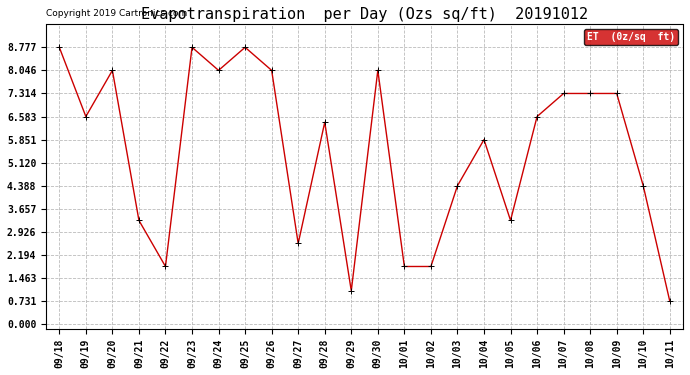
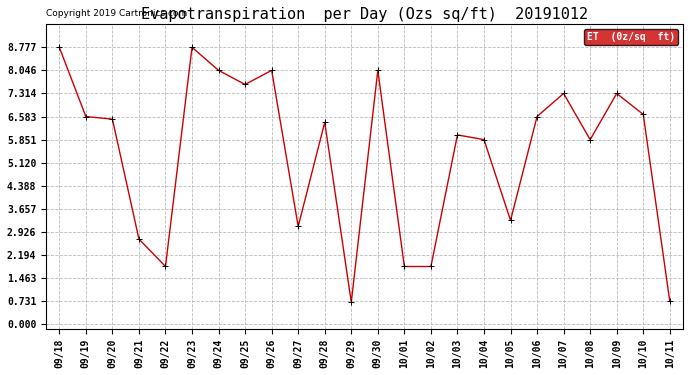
09/20: 8.05 -> 6.50
09/21: 3.29 -> 2.70
09/25: 8.78 -> 7.60
09/27: 2.56 -> 3.10
09/29: 1.06 -> 0.70
10/03: 4.39 -> 6.00
10/08: 7.31 -> 5.85
10/10: 4.39 -> 6.65
